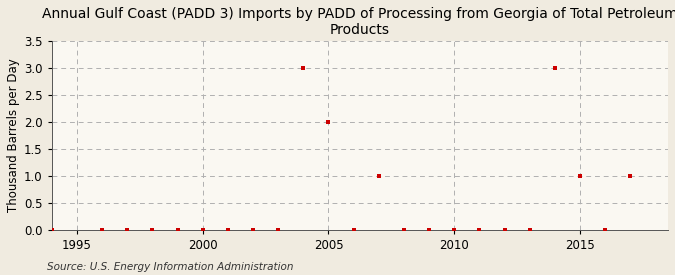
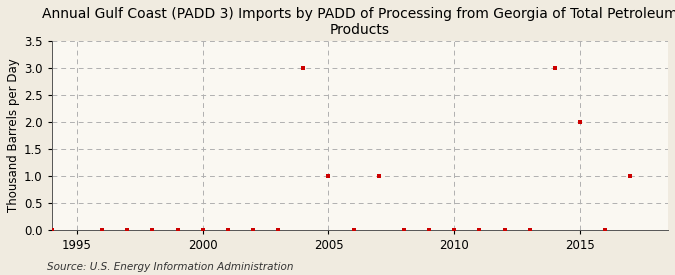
2005: 2 -> 1
2015: 1 -> 2
